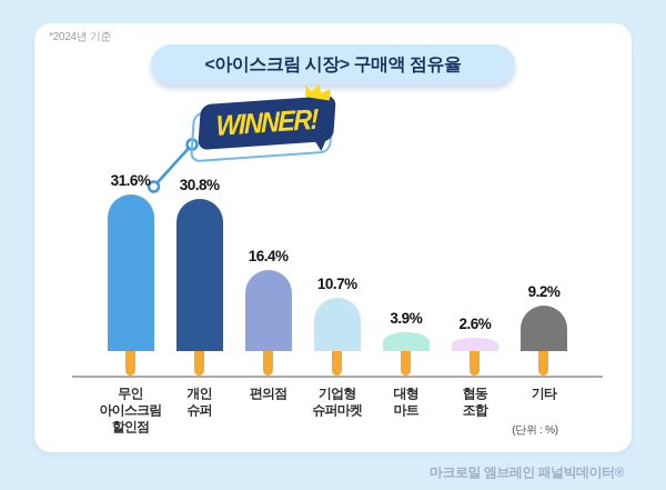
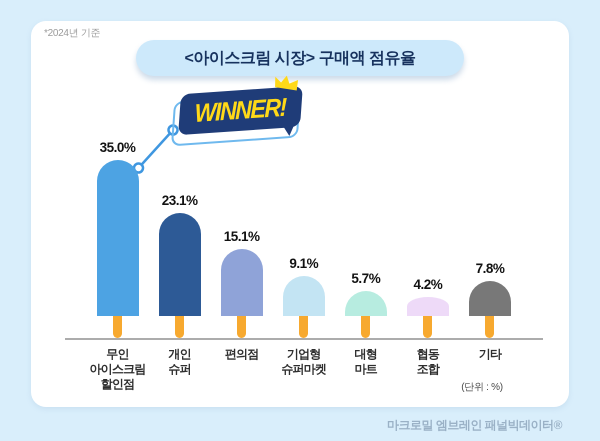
무인 아이스크림 할인점: 31.6% -> 35.0%
개인 슈퍼: 30.8% -> 23.1%
편의점: 16.4% -> 15.1%
기업형 슈퍼마켓: 10.7% -> 9.1%
대형 마트: 3.9% -> 5.7%
협동 조합: 2.6% -> 4.2%
기타: 9.2% -> 7.8%
